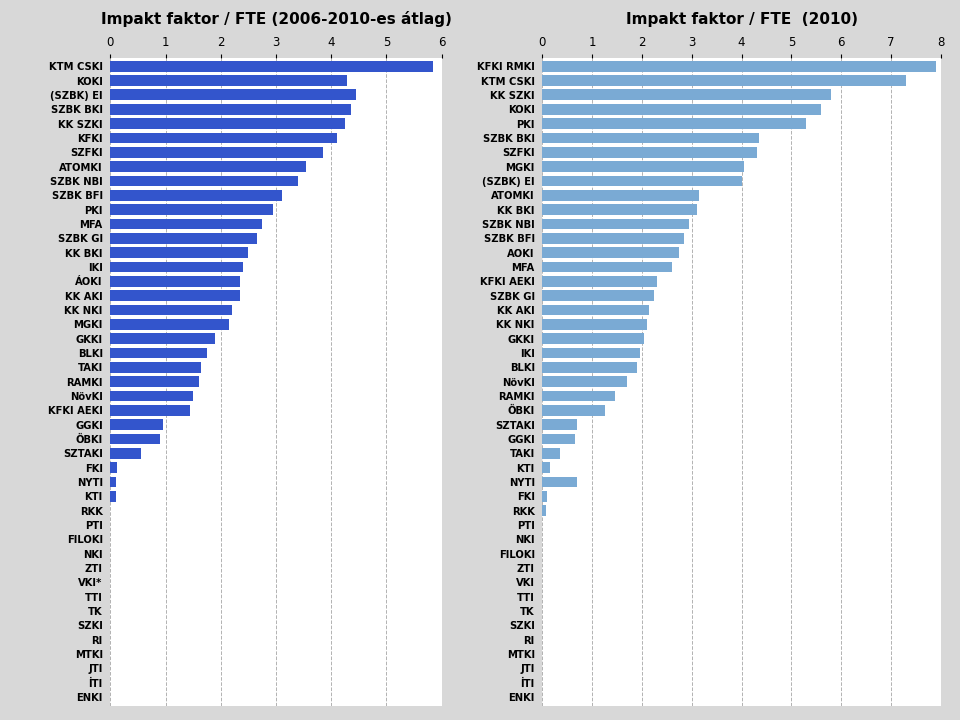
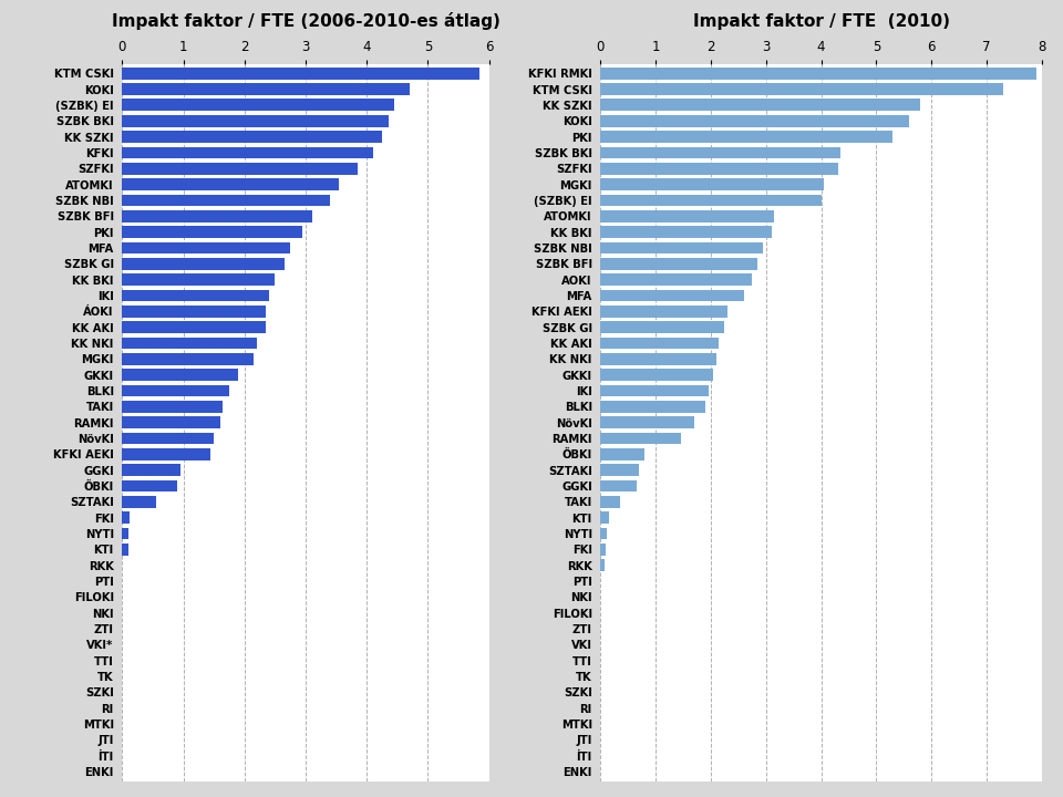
Impakt faktor / FTE (2006-2010-es átlag)/KOKI: 4.28 -> 4.70
Impakt faktor / FTE (2010)/ÖBKI: 1.25 -> 0.80
Impakt faktor / FTE (2010)/NYTI: 0.70 -> 0.12
